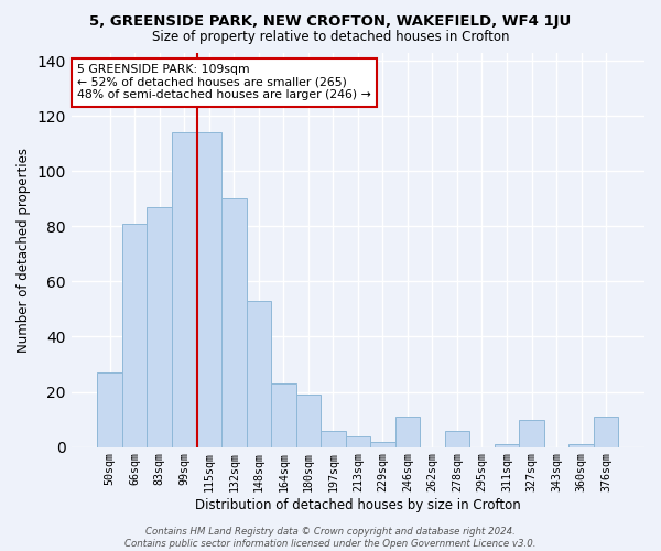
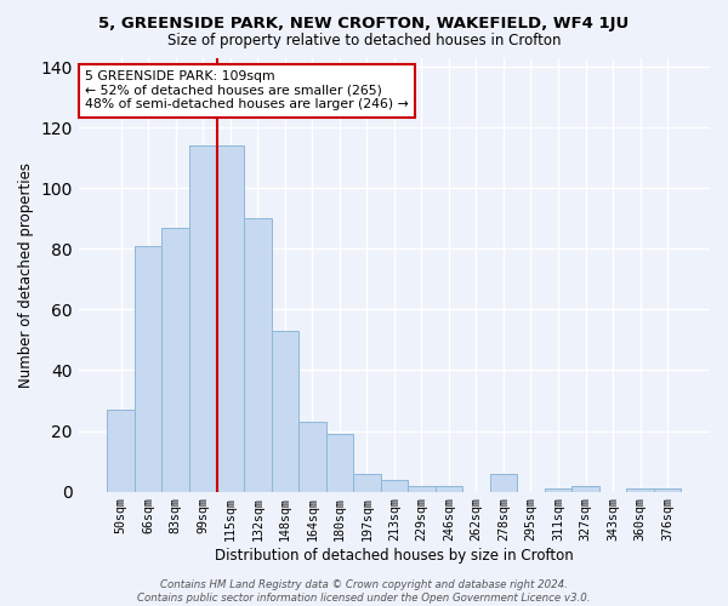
246sqm: 11 -> 2
327sqm: 10 -> 2
376sqm: 11 -> 1
